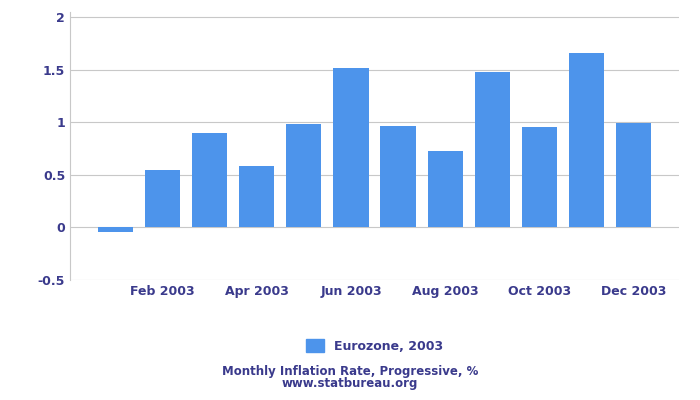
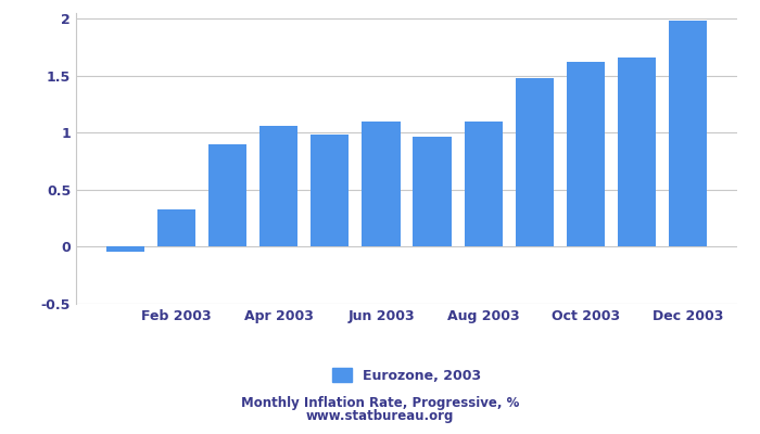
Feb 2003: 0.55 -> 0.33
Apr 2003: 0.58 -> 1.06
Jun 2003: 1.52 -> 1.10
Aug 2003: 0.73 -> 1.10
Oct 2003: 0.96 -> 1.62
Dec 2003: 0.99 -> 1.98
